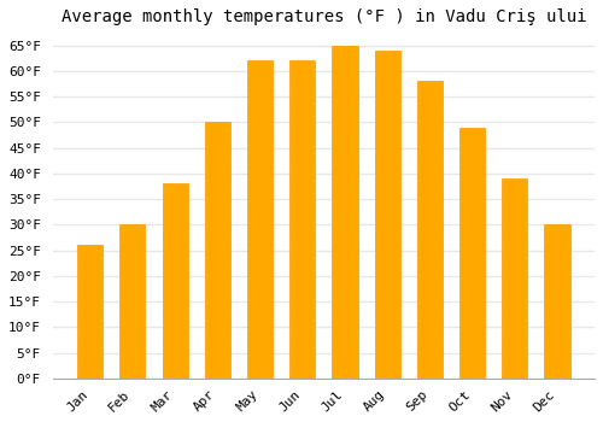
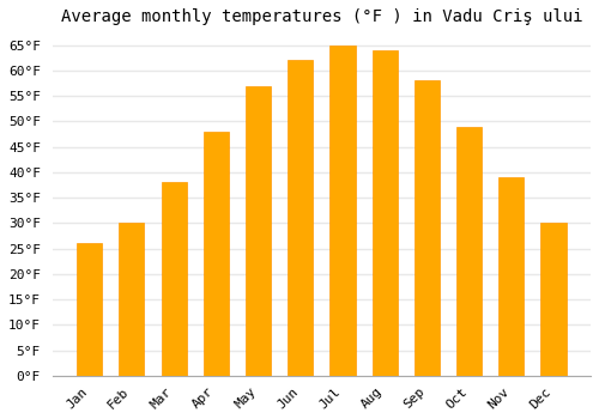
Apr: 50°F -> 48°F
May: 62°F -> 57°F
